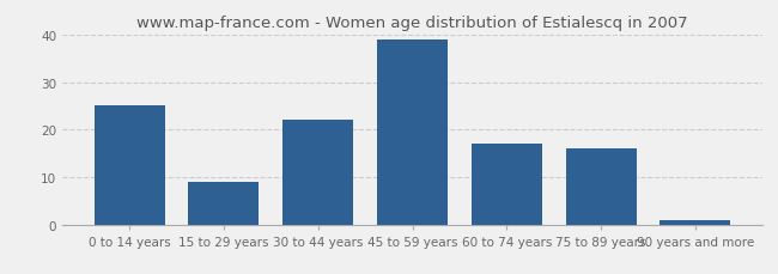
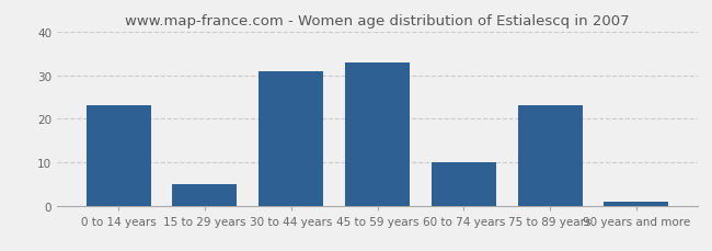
0 to 14 years: 25 -> 23
15 to 29 years: 9 -> 5
30 to 44 years: 22 -> 31
45 to 59 years: 39 -> 33
60 to 74 years: 17 -> 10
75 to 89 years: 16 -> 23
